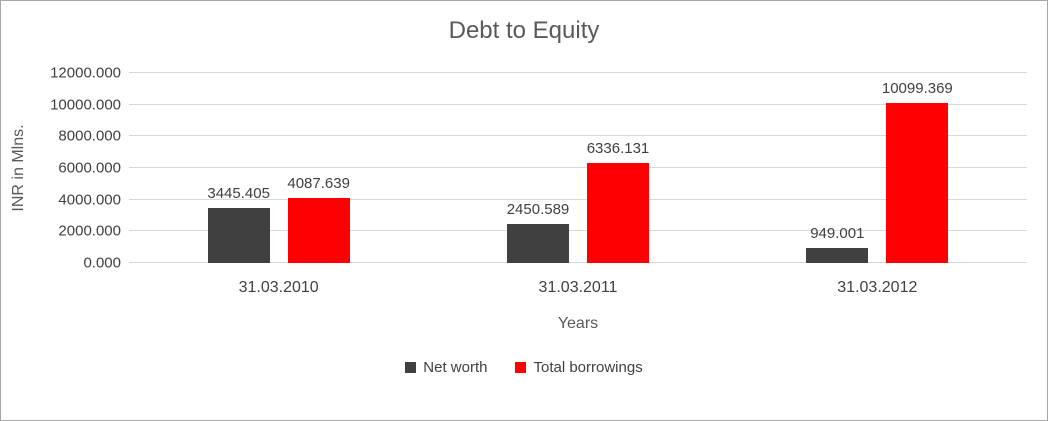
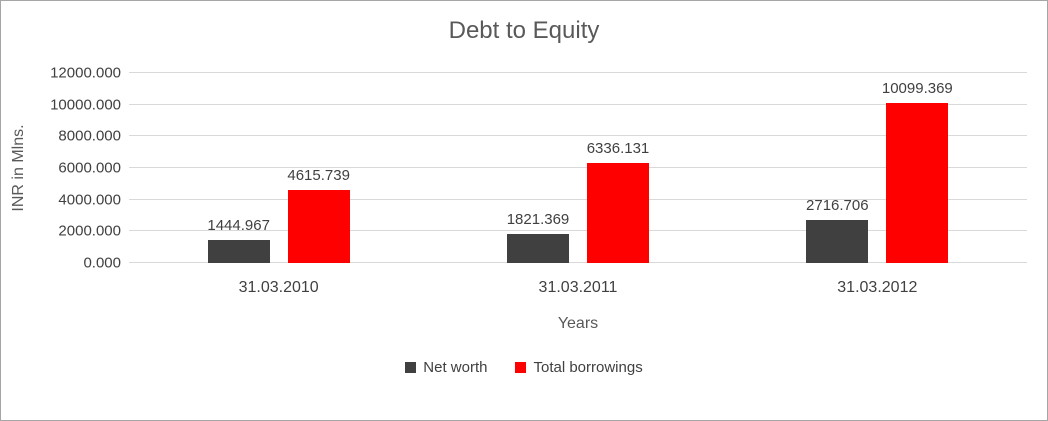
Net worth/31.03.2010: 3445.405 -> 1444.967
Total borrowings/31.03.2010: 4087.639 -> 4615.739
Net worth/31.03.2011: 2450.589 -> 1821.369
Net worth/31.03.2012: 949.001 -> 2716.706
